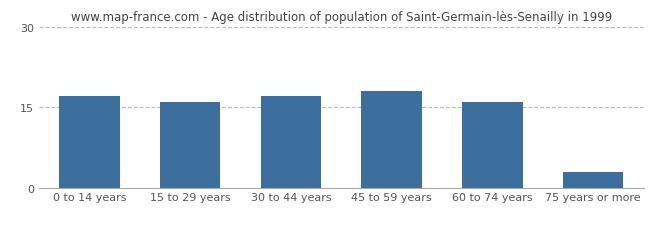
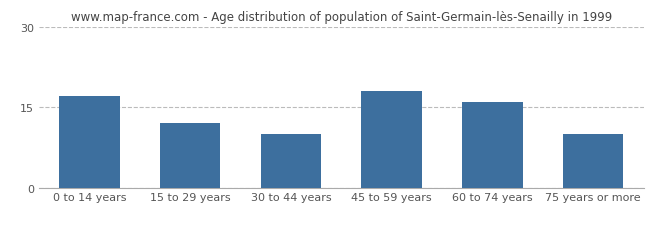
15 to 29 years: 16 -> 12
30 to 44 years: 17 -> 10
75 years or more: 3 -> 10
